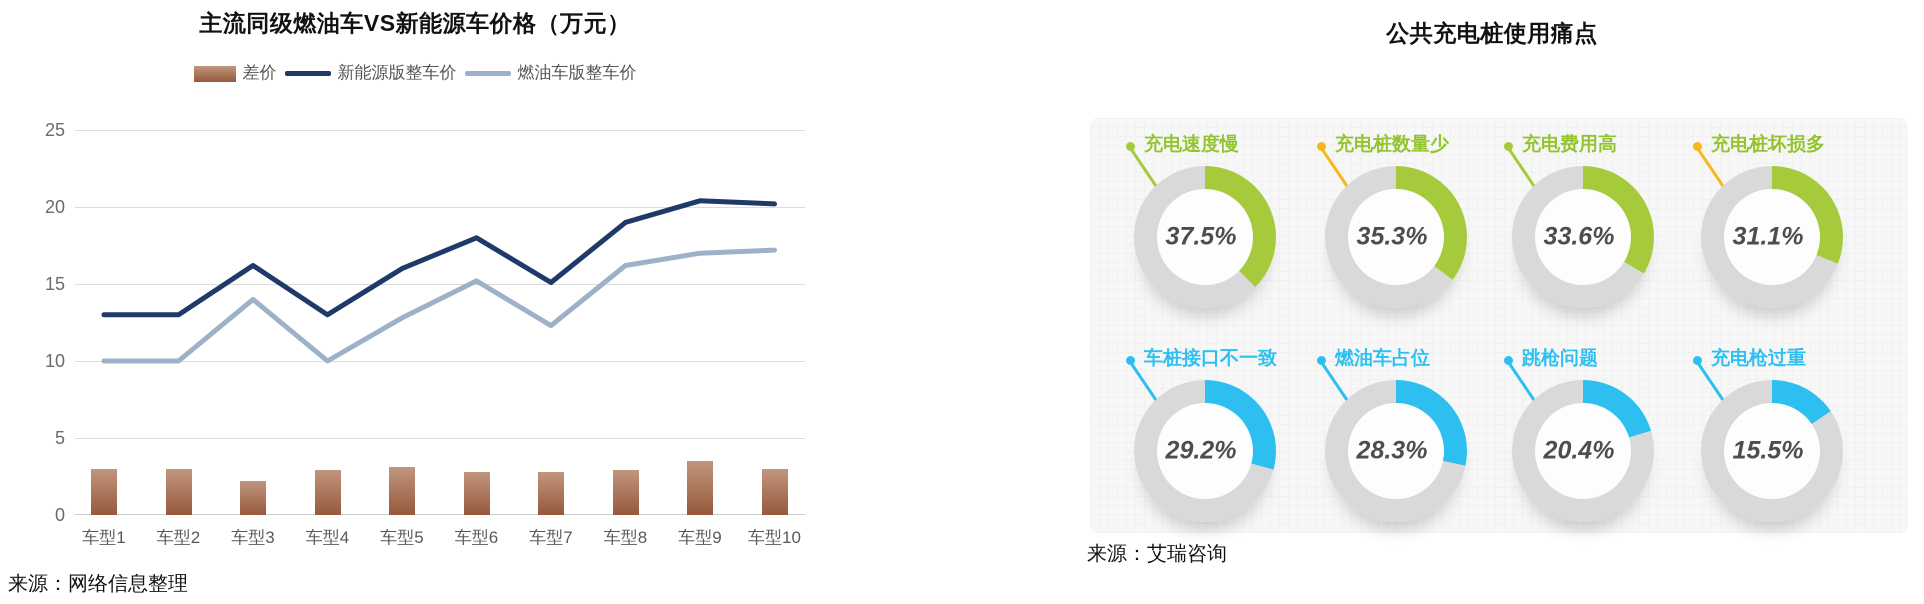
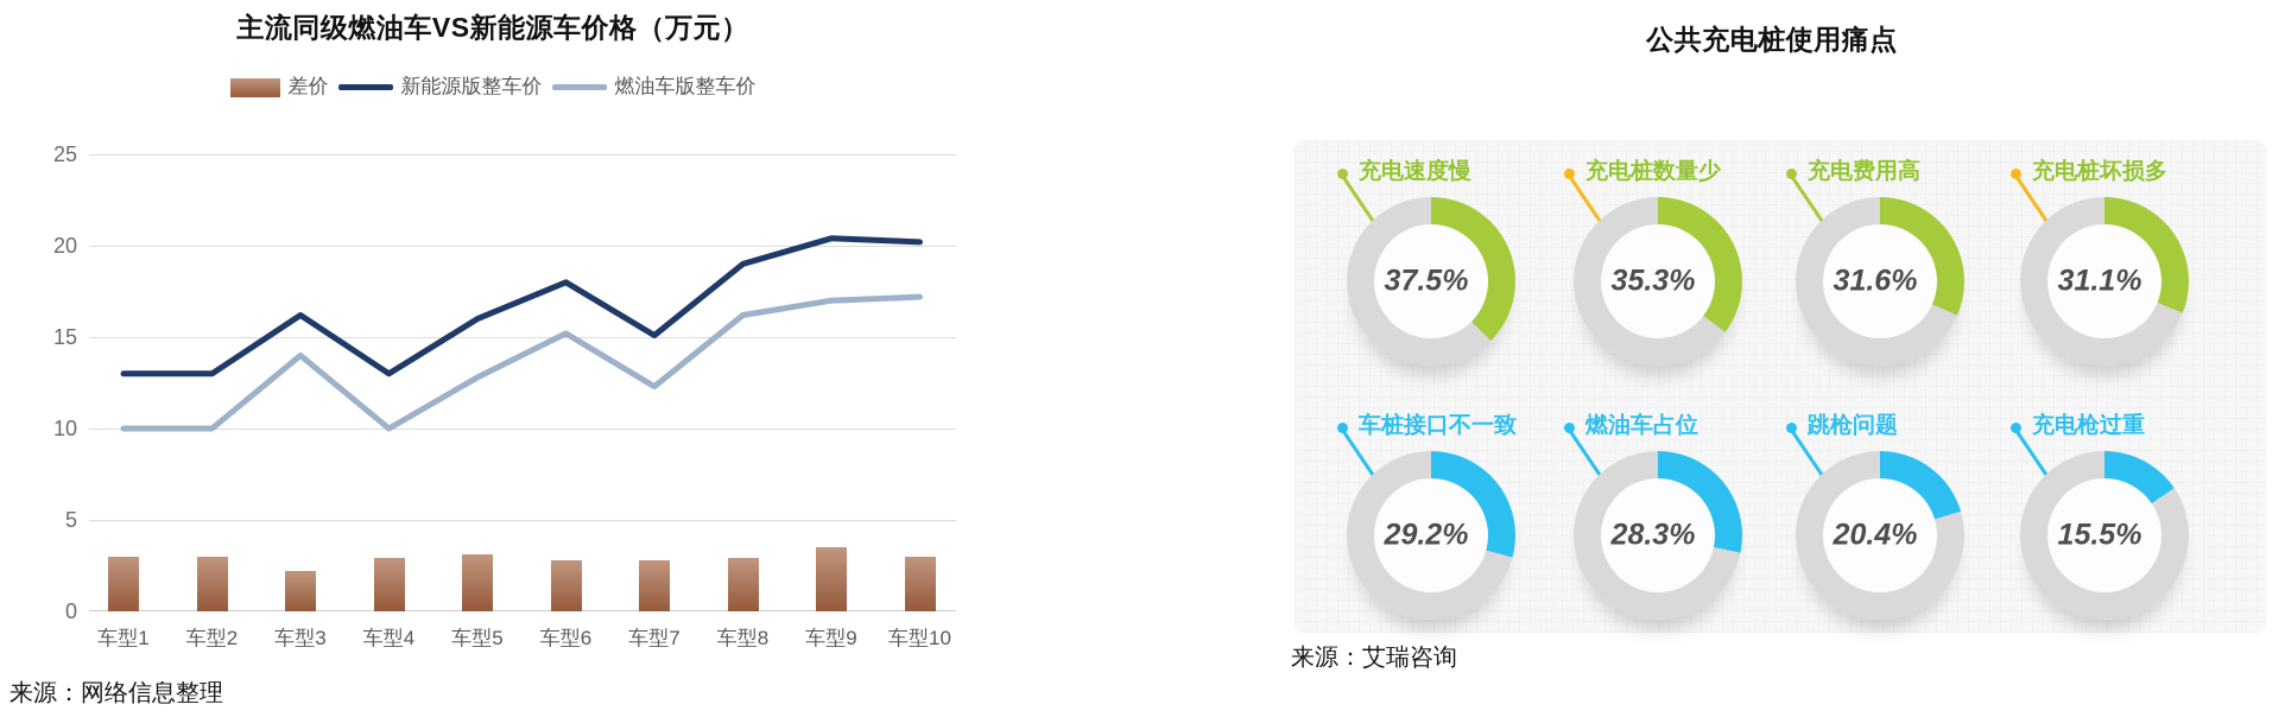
公共充电桩使用痛点/充电费用高: 33.6% -> 31.6%
